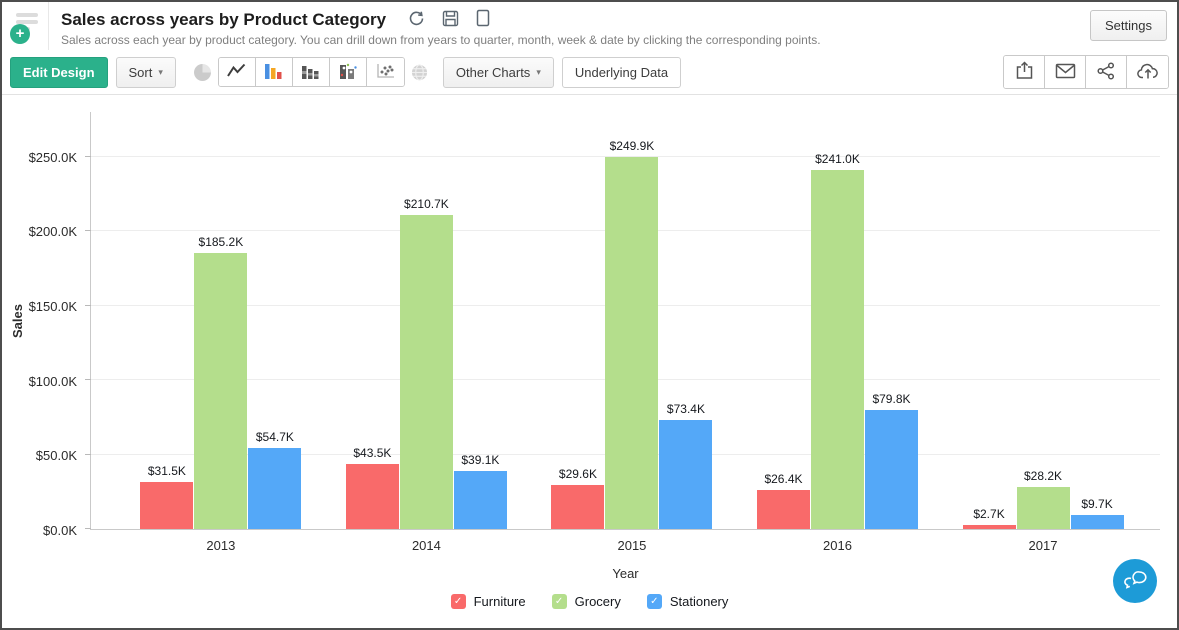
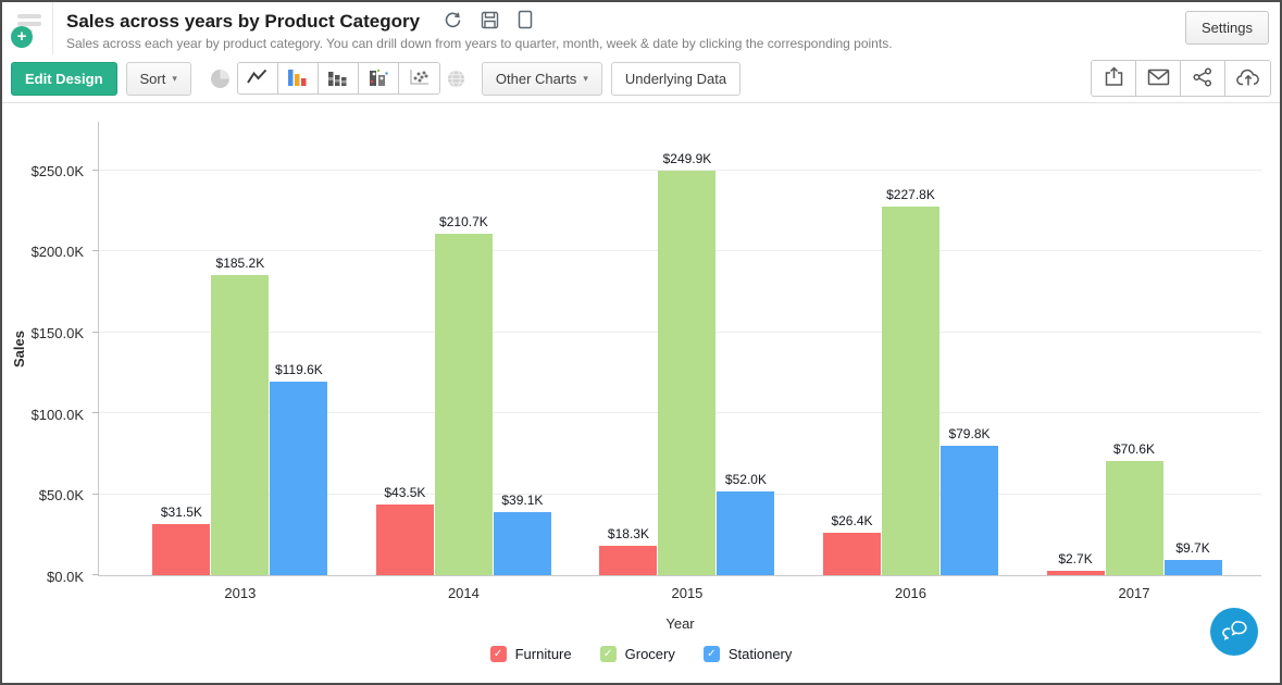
Stationery/2013: $54.7K -> $119.6K
Furniture/2015: $29.6K -> $18.3K
Stationery/2015: $73.4K -> $52.0K
Grocery/2016: $241.0K -> $227.8K
Grocery/2017: $28.2K -> $70.6K
